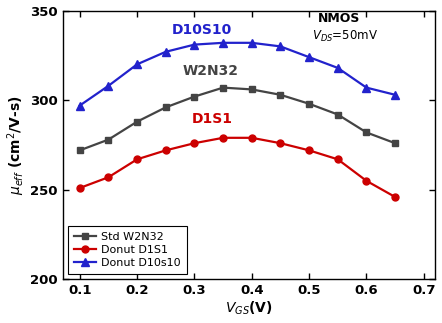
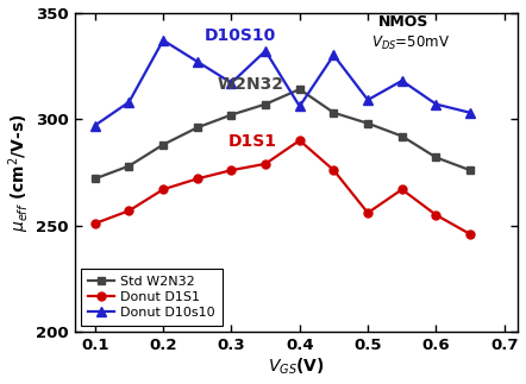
Donut D10s10/0.2: 320 -> 337
Donut D10s10/0.3: 331 -> 317
Std W2N32/0.4: 306 -> 314
Donut D1S1/0.4: 279 -> 290
Donut D10s10/0.4: 332 -> 306
Donut D1S1/0.5: 272 -> 256
Donut D10s10/0.5: 324 -> 309
